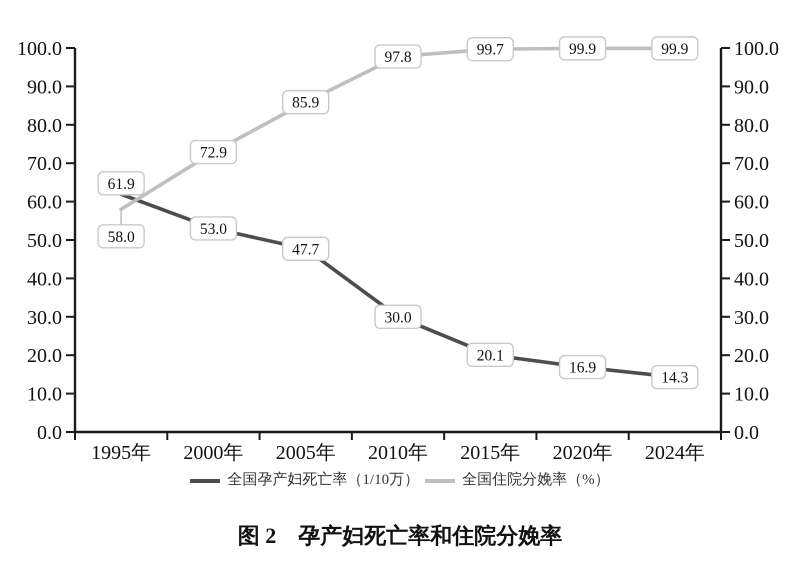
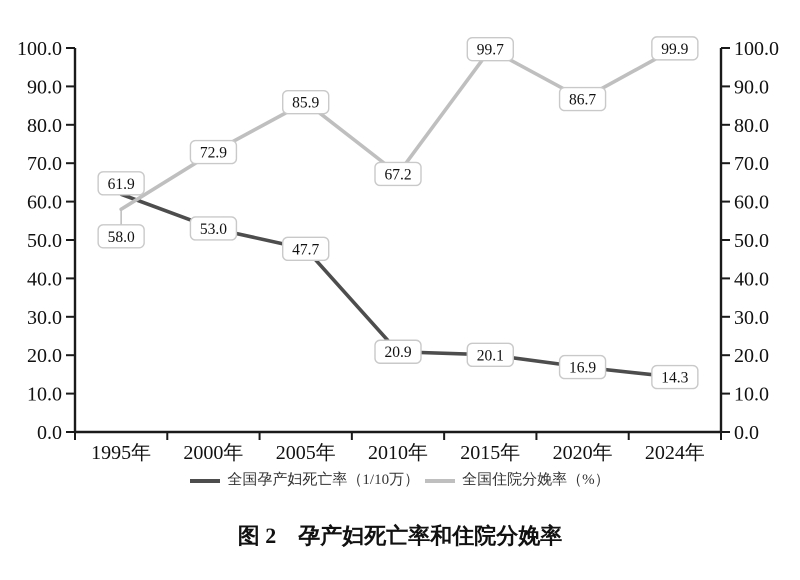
全国孕产妇死亡率（1/10万）/2010年: 30.0 -> 20.9
全国住院分娩率（%）/2010年: 97.8 -> 67.2
全国住院分娩率（%）/2020年: 99.9 -> 86.7
